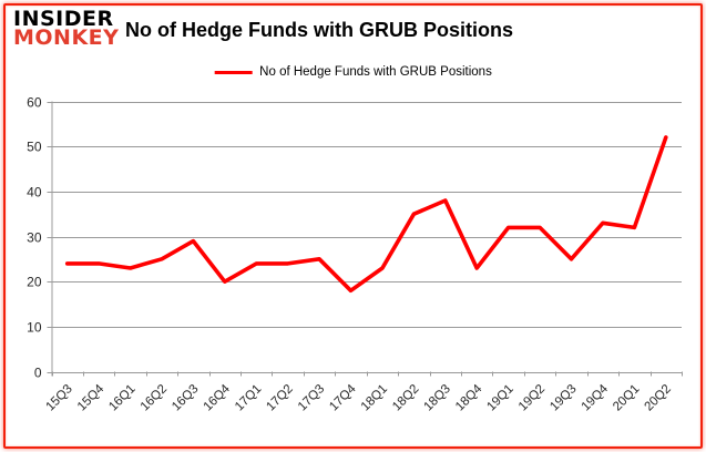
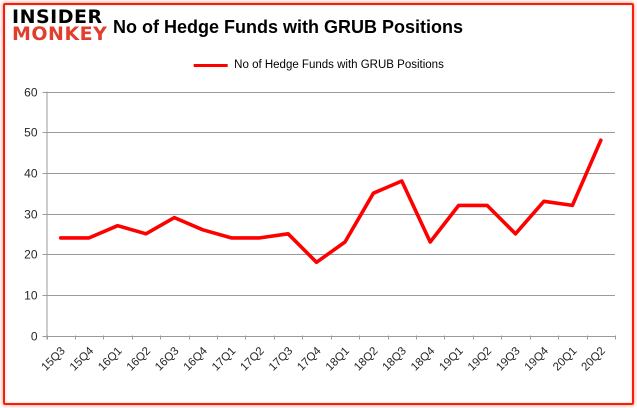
16Q1: 23 -> 27
16Q4: 20 -> 26
20Q2: 52 -> 48
